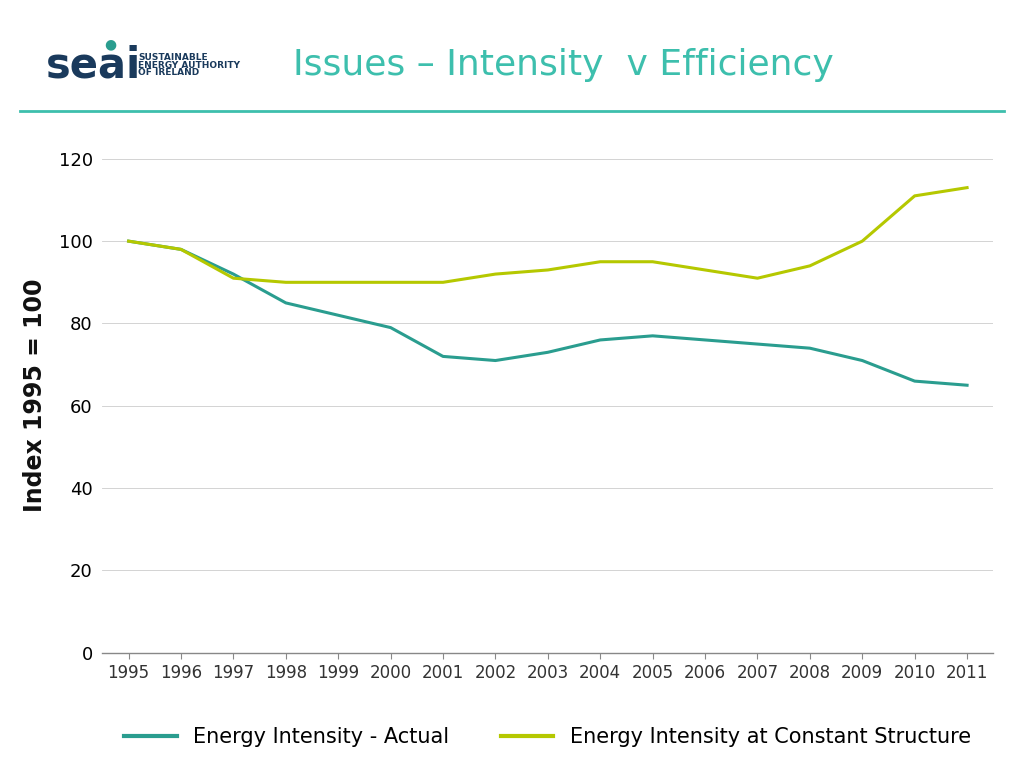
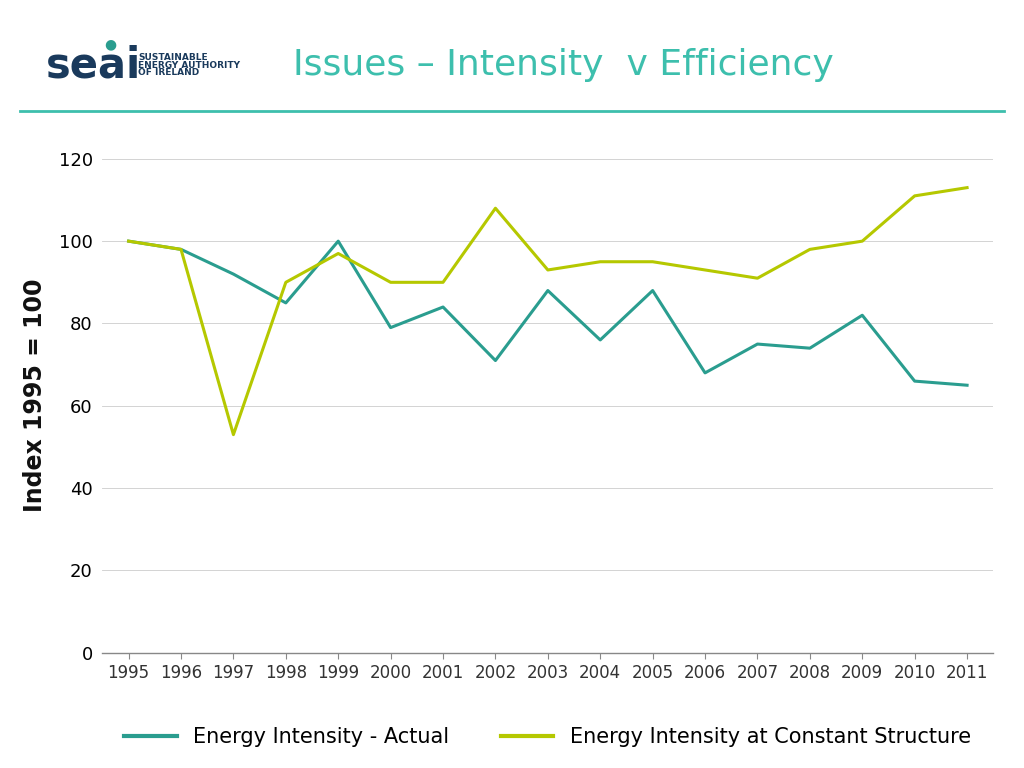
Energy Intensity at Constant Structure/1997: 91 -> 53
Energy Intensity - Actual/1999: 82 -> 100
Energy Intensity at Constant Structure/1999: 90 -> 97
Energy Intensity - Actual/2001: 72 -> 84
Energy Intensity at Constant Structure/2002: 92 -> 108
Energy Intensity - Actual/2003: 73 -> 88
Energy Intensity - Actual/2005: 77 -> 88
Energy Intensity - Actual/2006: 76 -> 68
Energy Intensity at Constant Structure/2008: 94 -> 98
Energy Intensity - Actual/2009: 71 -> 82
